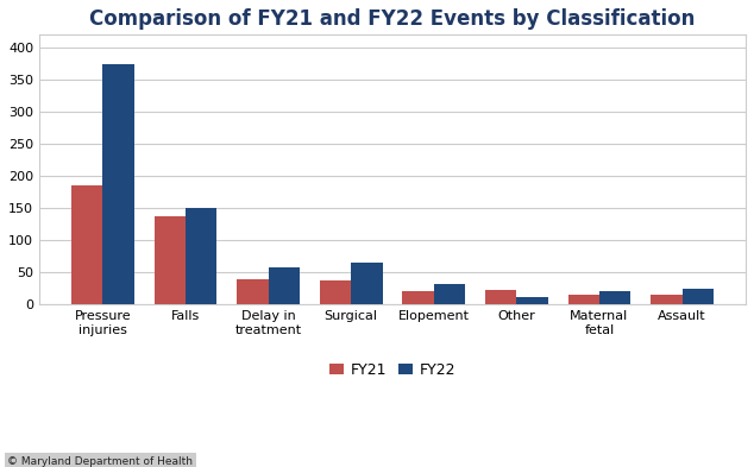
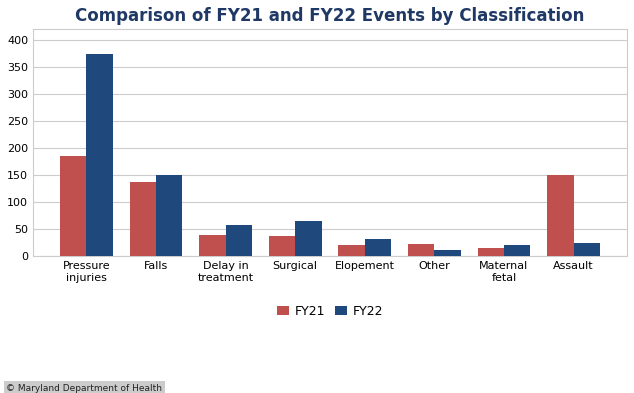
FY21/Assault: 15 -> 150
